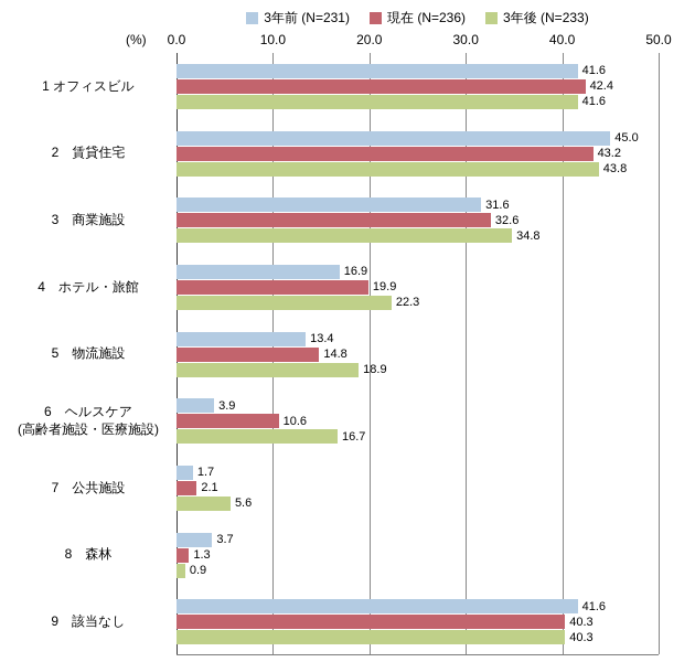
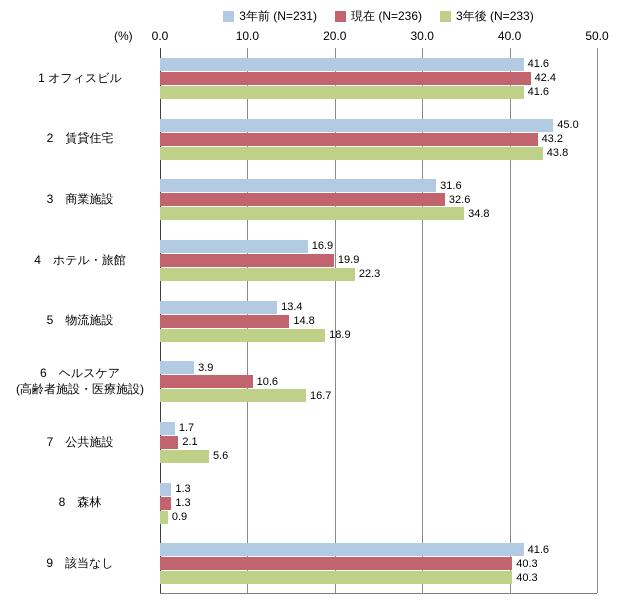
3年前 (N=231)/8 森林: 3.7 -> 1.3
